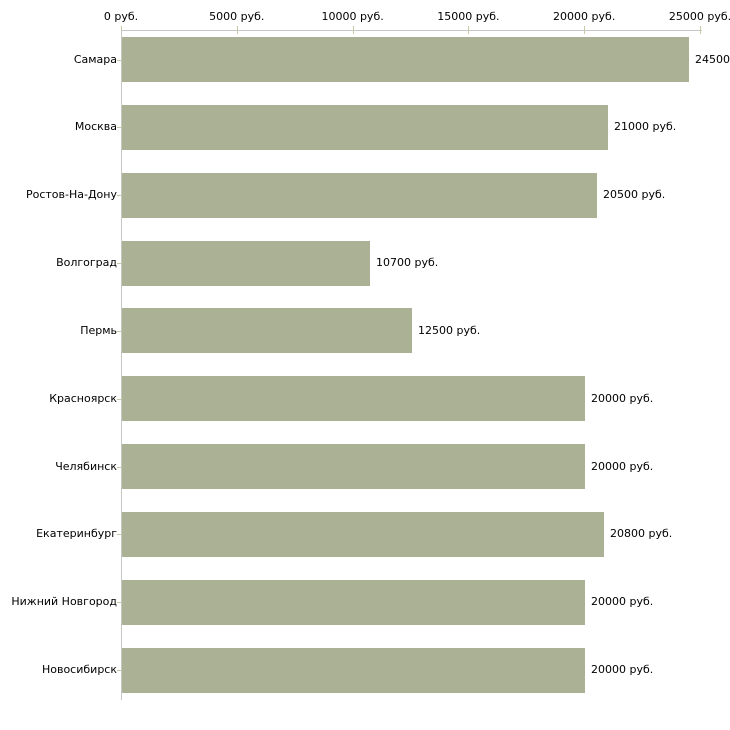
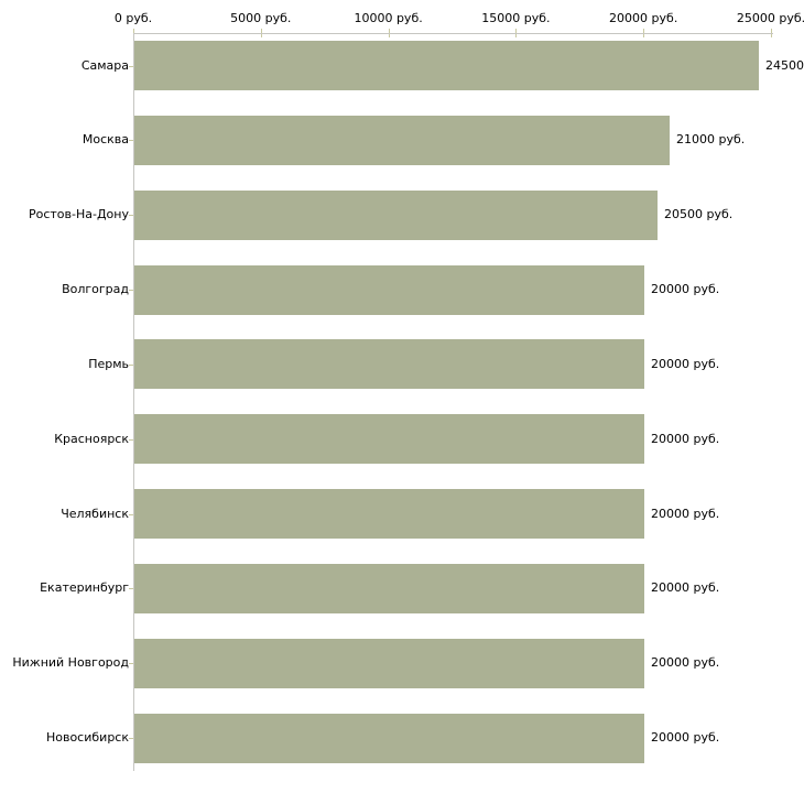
Волгоград: 10700 -> 20000
Пермь: 12500 -> 20000
Екатеринбург: 20800 -> 20000
